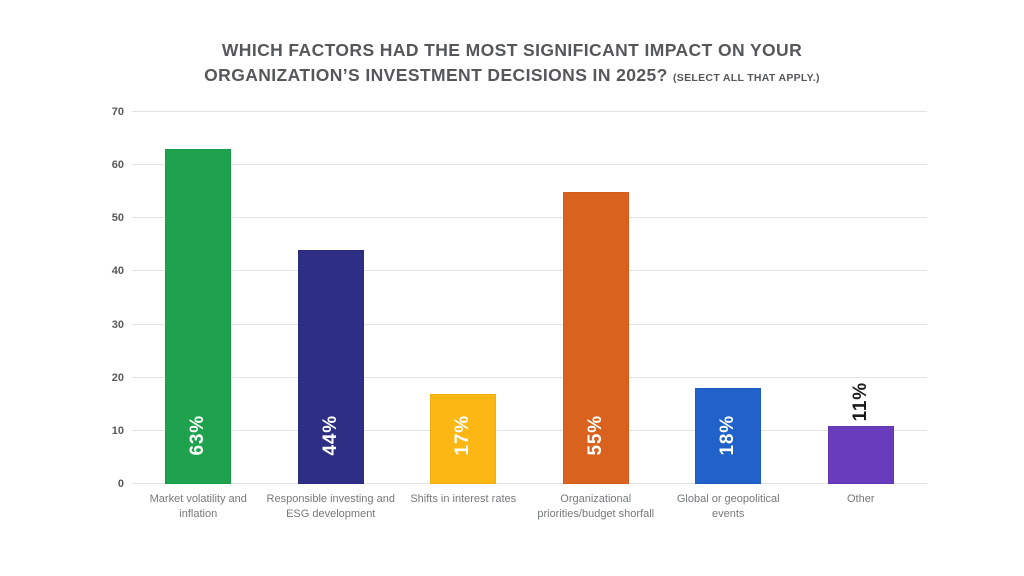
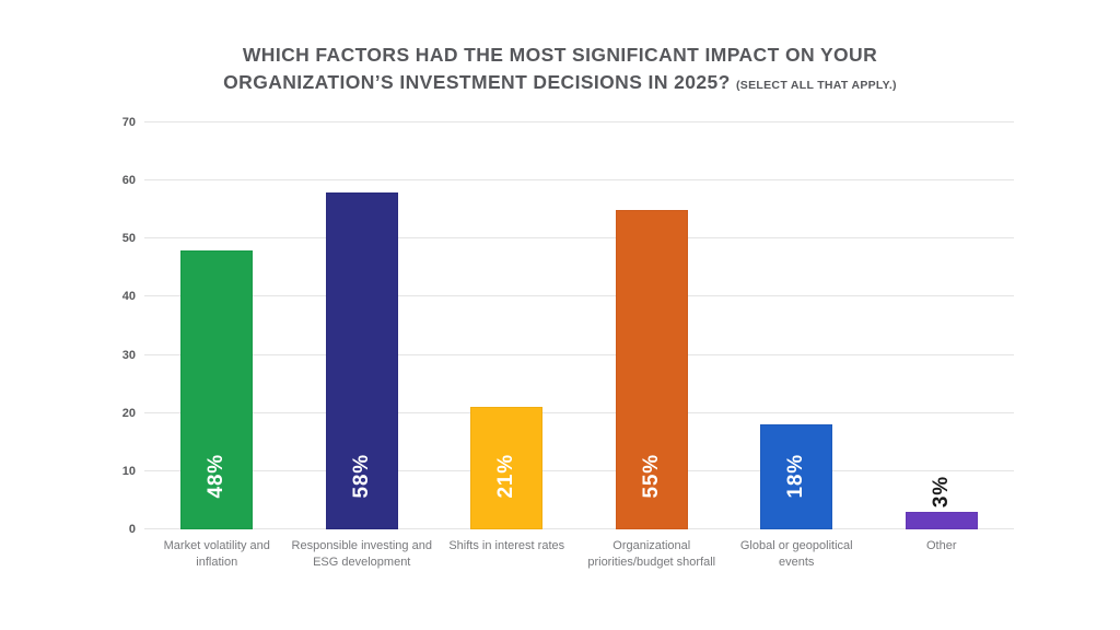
Market volatility and inflation: 63% -> 48%
Responsible investing and ESG development: 44% -> 58%
Shifts in interest rates: 17% -> 21%
Other: 11% -> 3%
